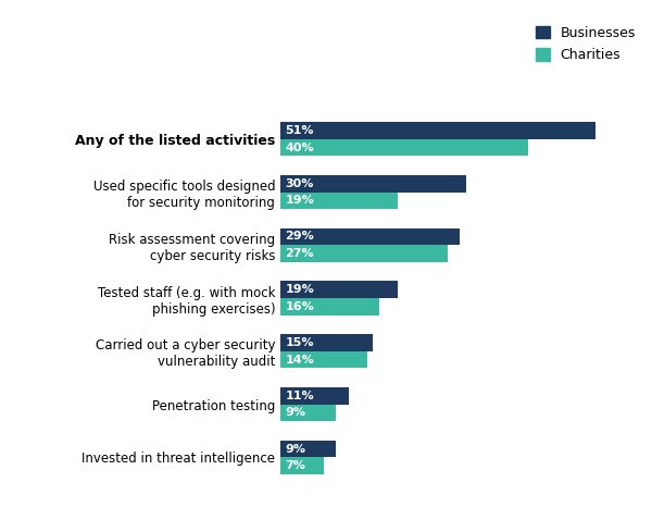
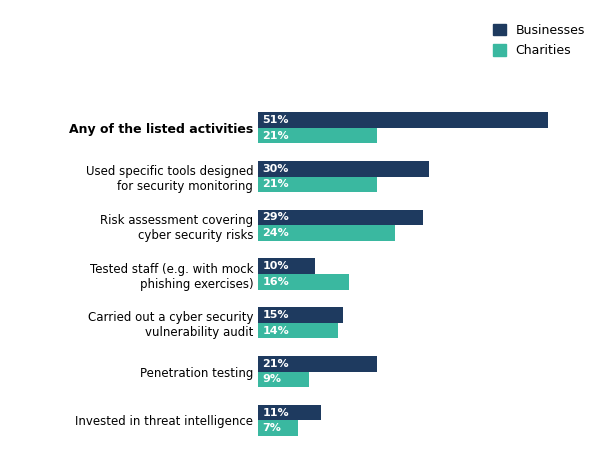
Charities/Any of the listed activities: 40% -> 21%
Charities/Used specific tools designed for security monitoring: 19% -> 21%
Charities/Risk assessment covering cyber security risks: 27% -> 24%
Businesses/Tested staff (e.g. with mock phishing exercises): 19% -> 10%
Businesses/Penetration testing: 11% -> 21%
Businesses/Invested in threat intelligence: 9% -> 11%
